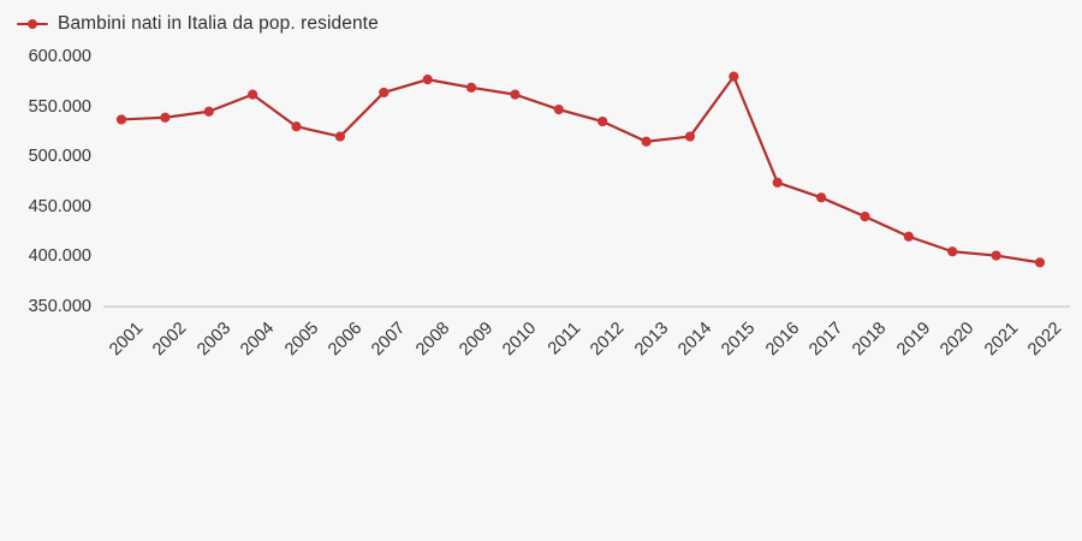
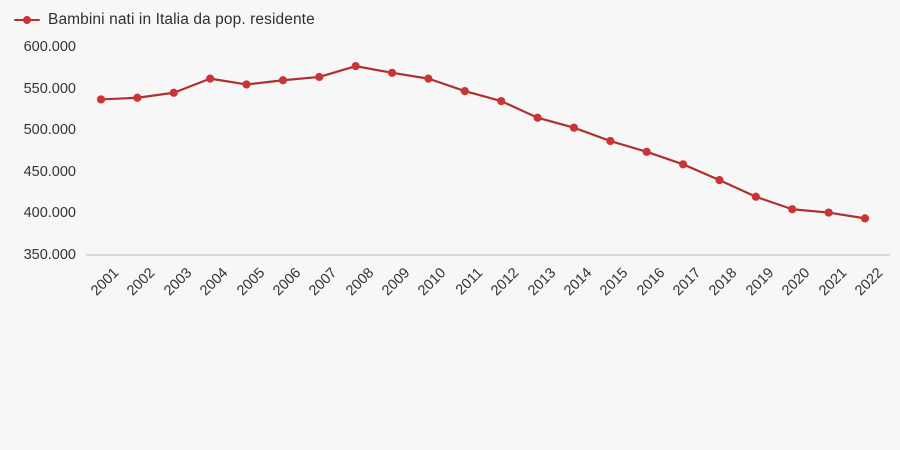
2005: 530000 -> 560000
2006: 520000 -> 560000
2014: 520000 -> 500000
2015: 580000 -> 490000
